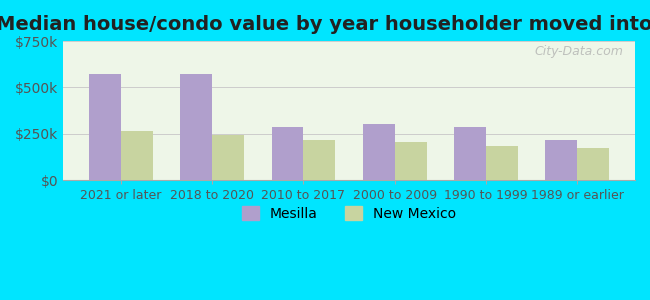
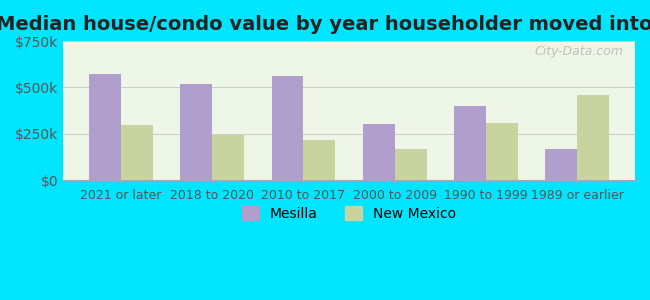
New Mexico/2021 or later: $260k -> $300k
Mesilla/2018 to 2020: $570k -> $520k
Mesilla/2010 to 2017: $280k -> $560k
New Mexico/2000 to 2009: $200k -> $170k
Mesilla/1990 to 1999: $280k -> $400k
New Mexico/1990 to 1999: $180k -> $310k
Mesilla/1989 or earlier: $220k -> $170k
New Mexico/1989 or earlier: $180k -> $460k
